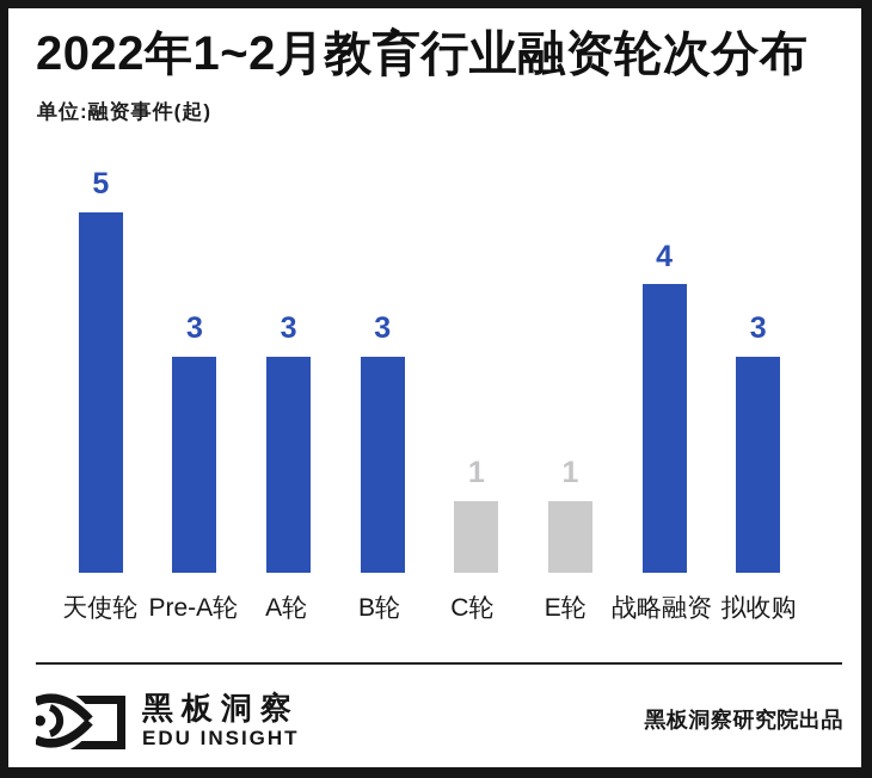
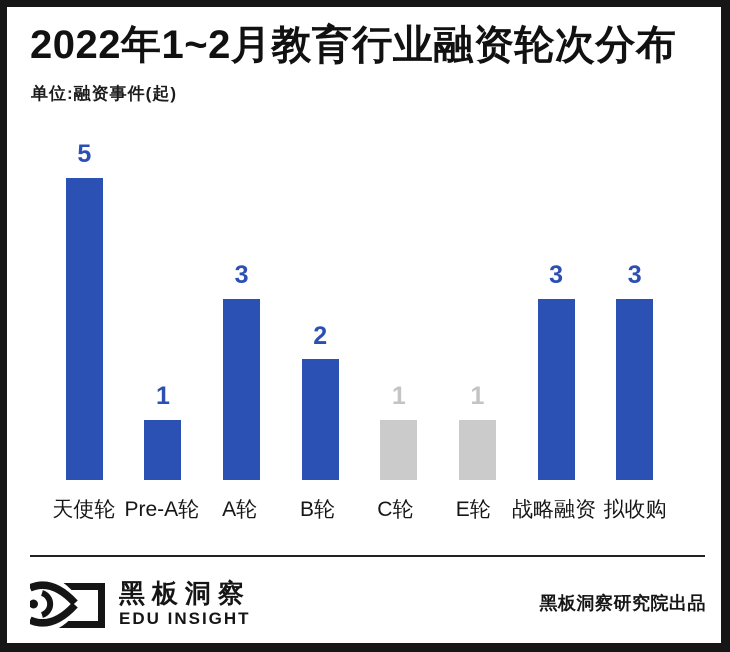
Pre-A轮: 3 -> 1
B轮: 3 -> 2
战略融资: 4 -> 3
